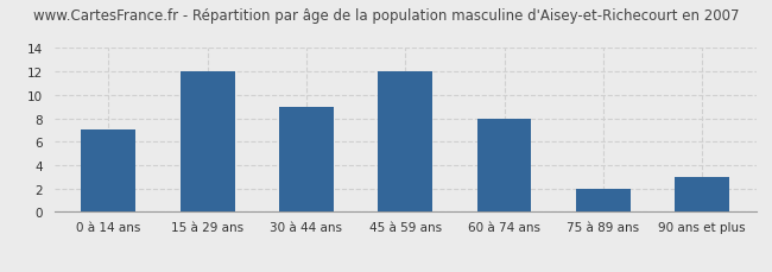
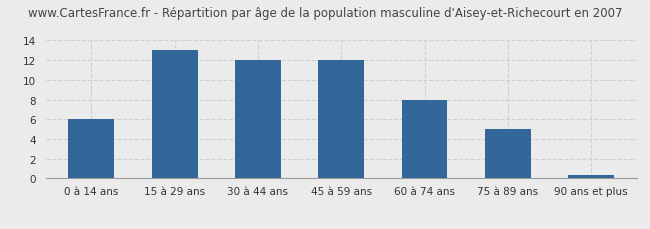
0 à 14 ans: 7.0 -> 6.0
15 à 29 ans: 12.0 -> 13.0
30 à 44 ans: 9.0 -> 12.0
75 à 89 ans: 2.0 -> 5.0
90 ans et plus: 3.0 -> 0.3
